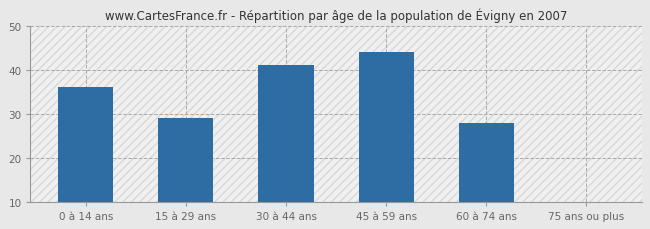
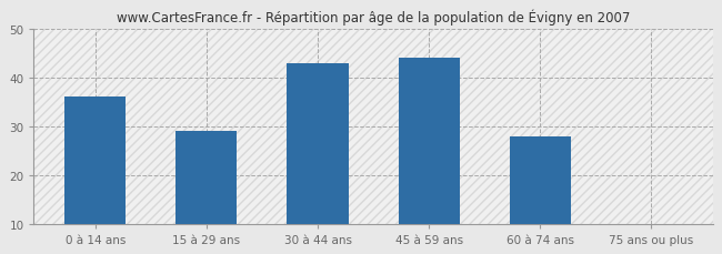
30 à 44 ans: 41 -> 43
